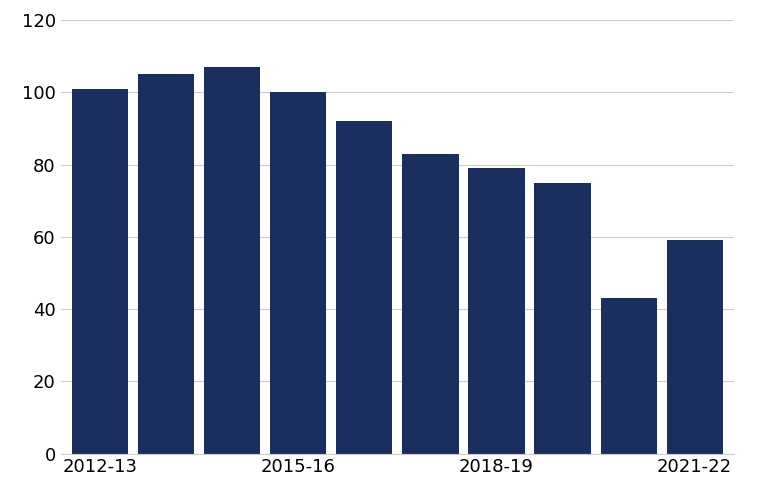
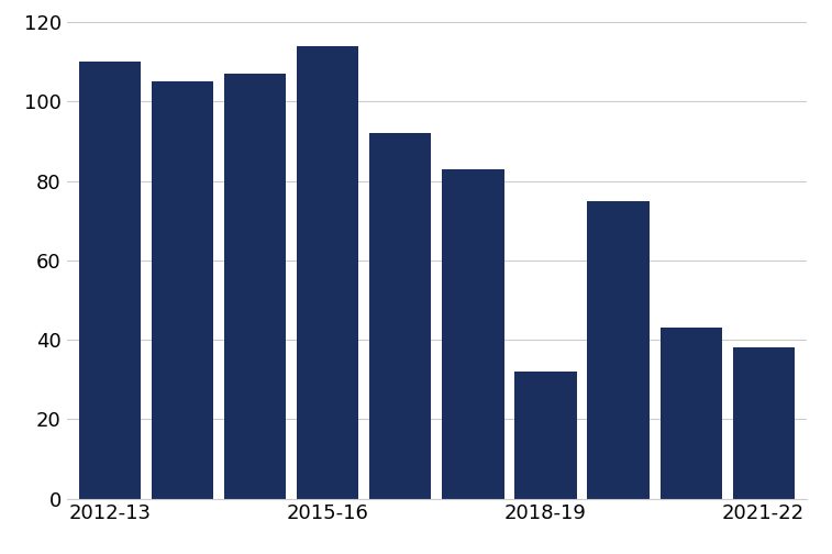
2012-13: 101 -> 110
2015-16: 100 -> 114
2018-19: 79 -> 32
2021-22: 59 -> 38
